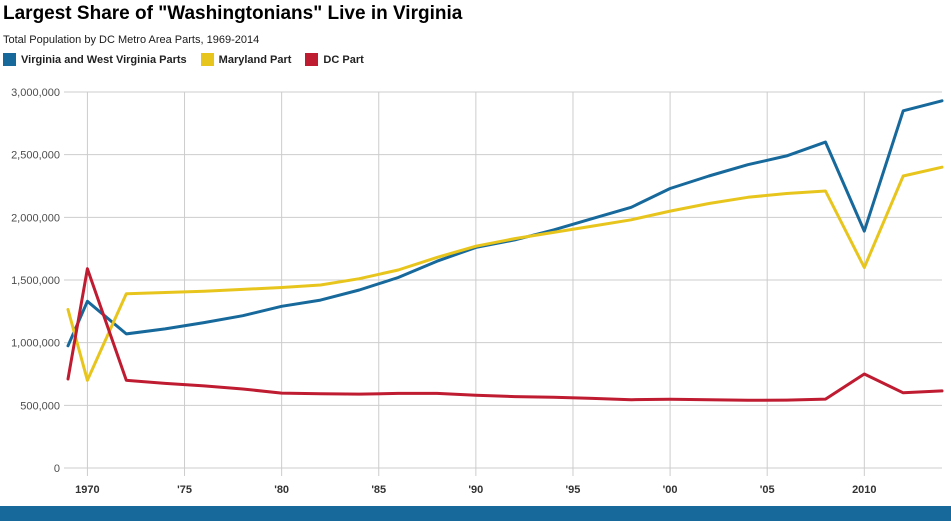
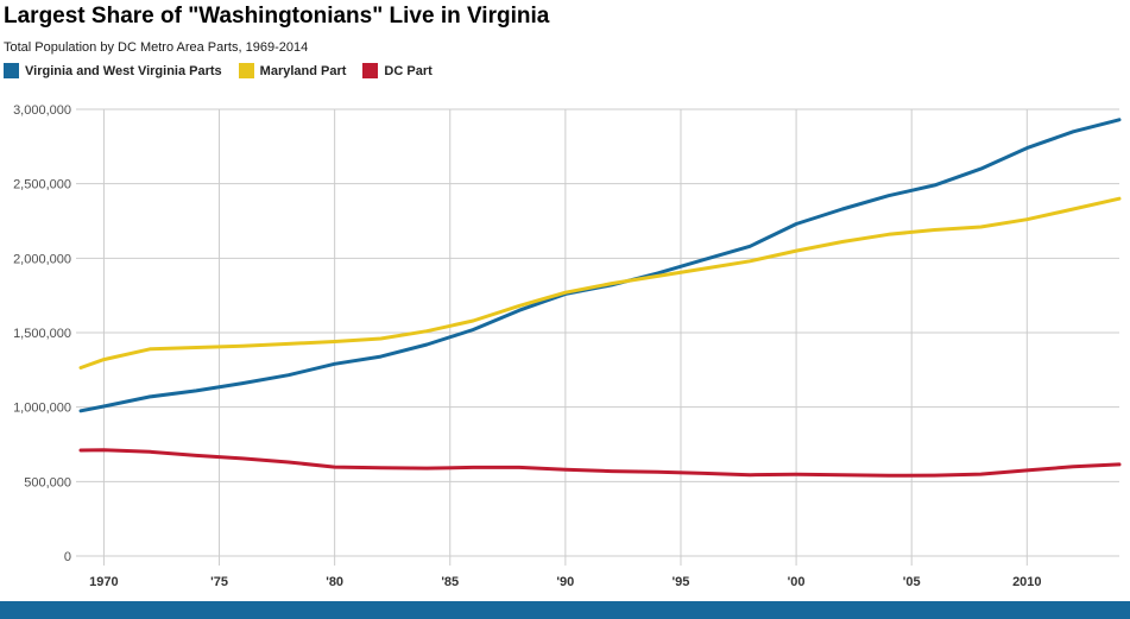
Virginia and West Virginia Parts/1970: 1330000 -> 1000000
Maryland Part/1970: 700000 -> 1320000
DC Part/1970: 1590000 -> 710000
Virginia and West Virginia Parts/2010: 1890000 -> 2740000
Maryland Part/2010: 1600000 -> 2260000
DC Part/2010: 750000 -> 580000
